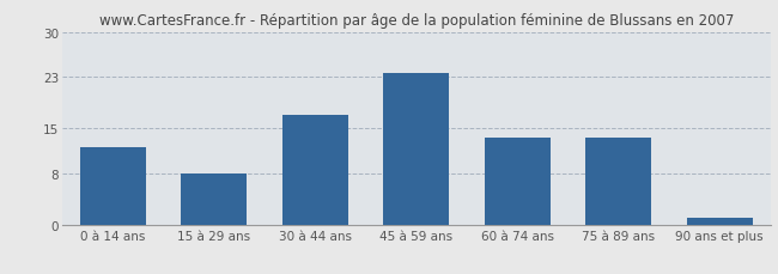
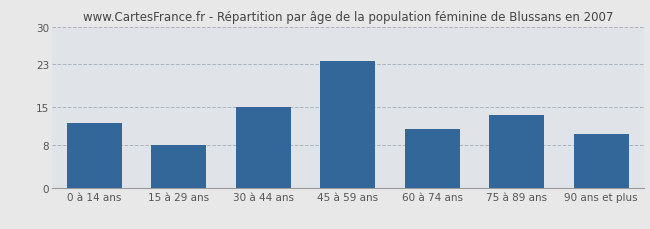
30 à 44 ans: 17.0 -> 15.0
60 à 74 ans: 13.5 -> 11.0
90 ans et plus: 1.0 -> 10.0
